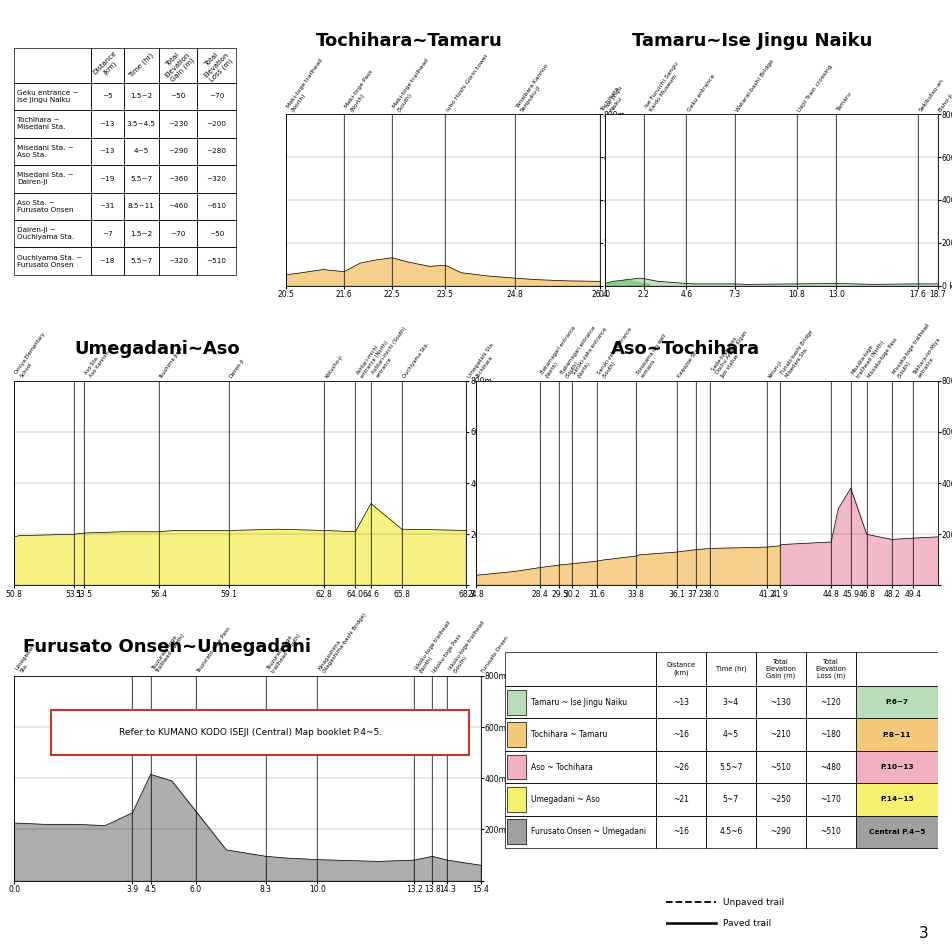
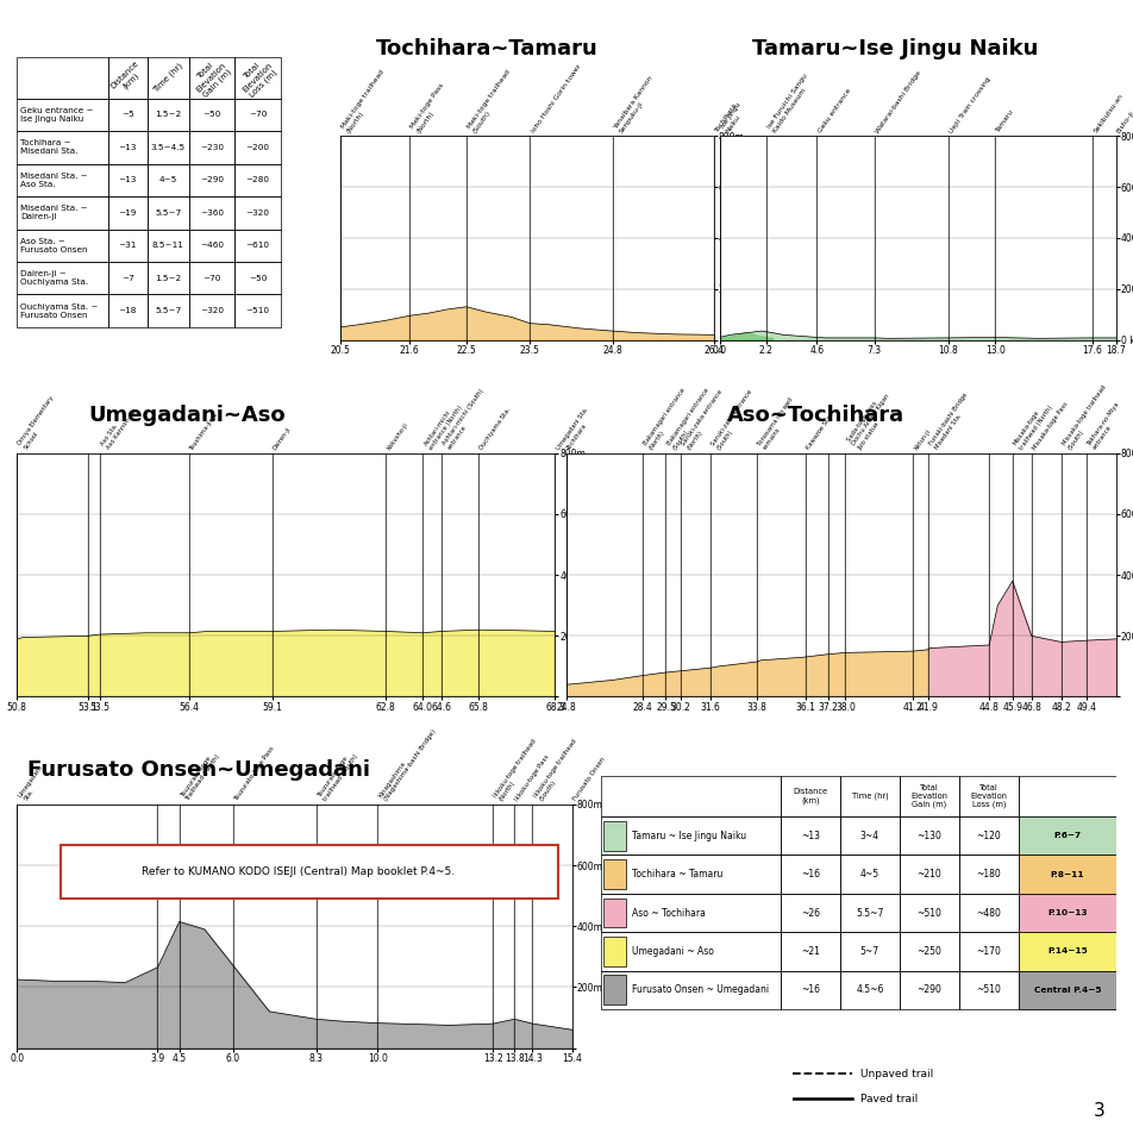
21.6: 65m -> 95m
23.5: 95m -> 65m
64.6: 320m -> 215m
